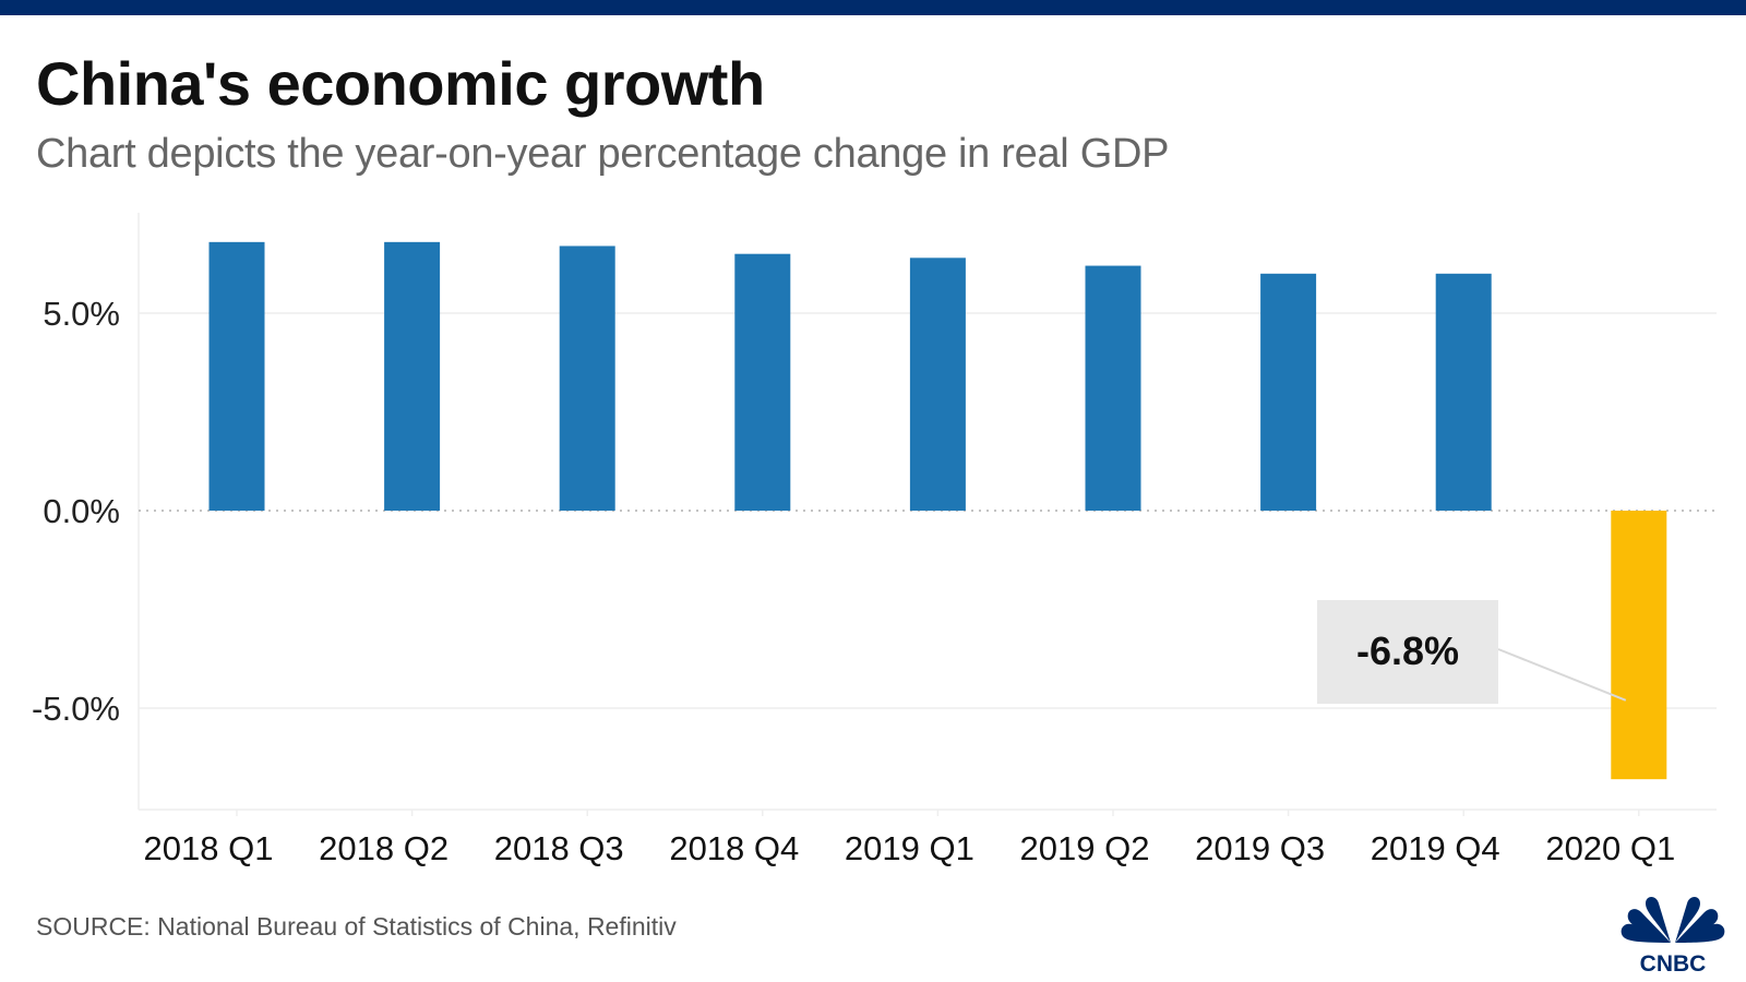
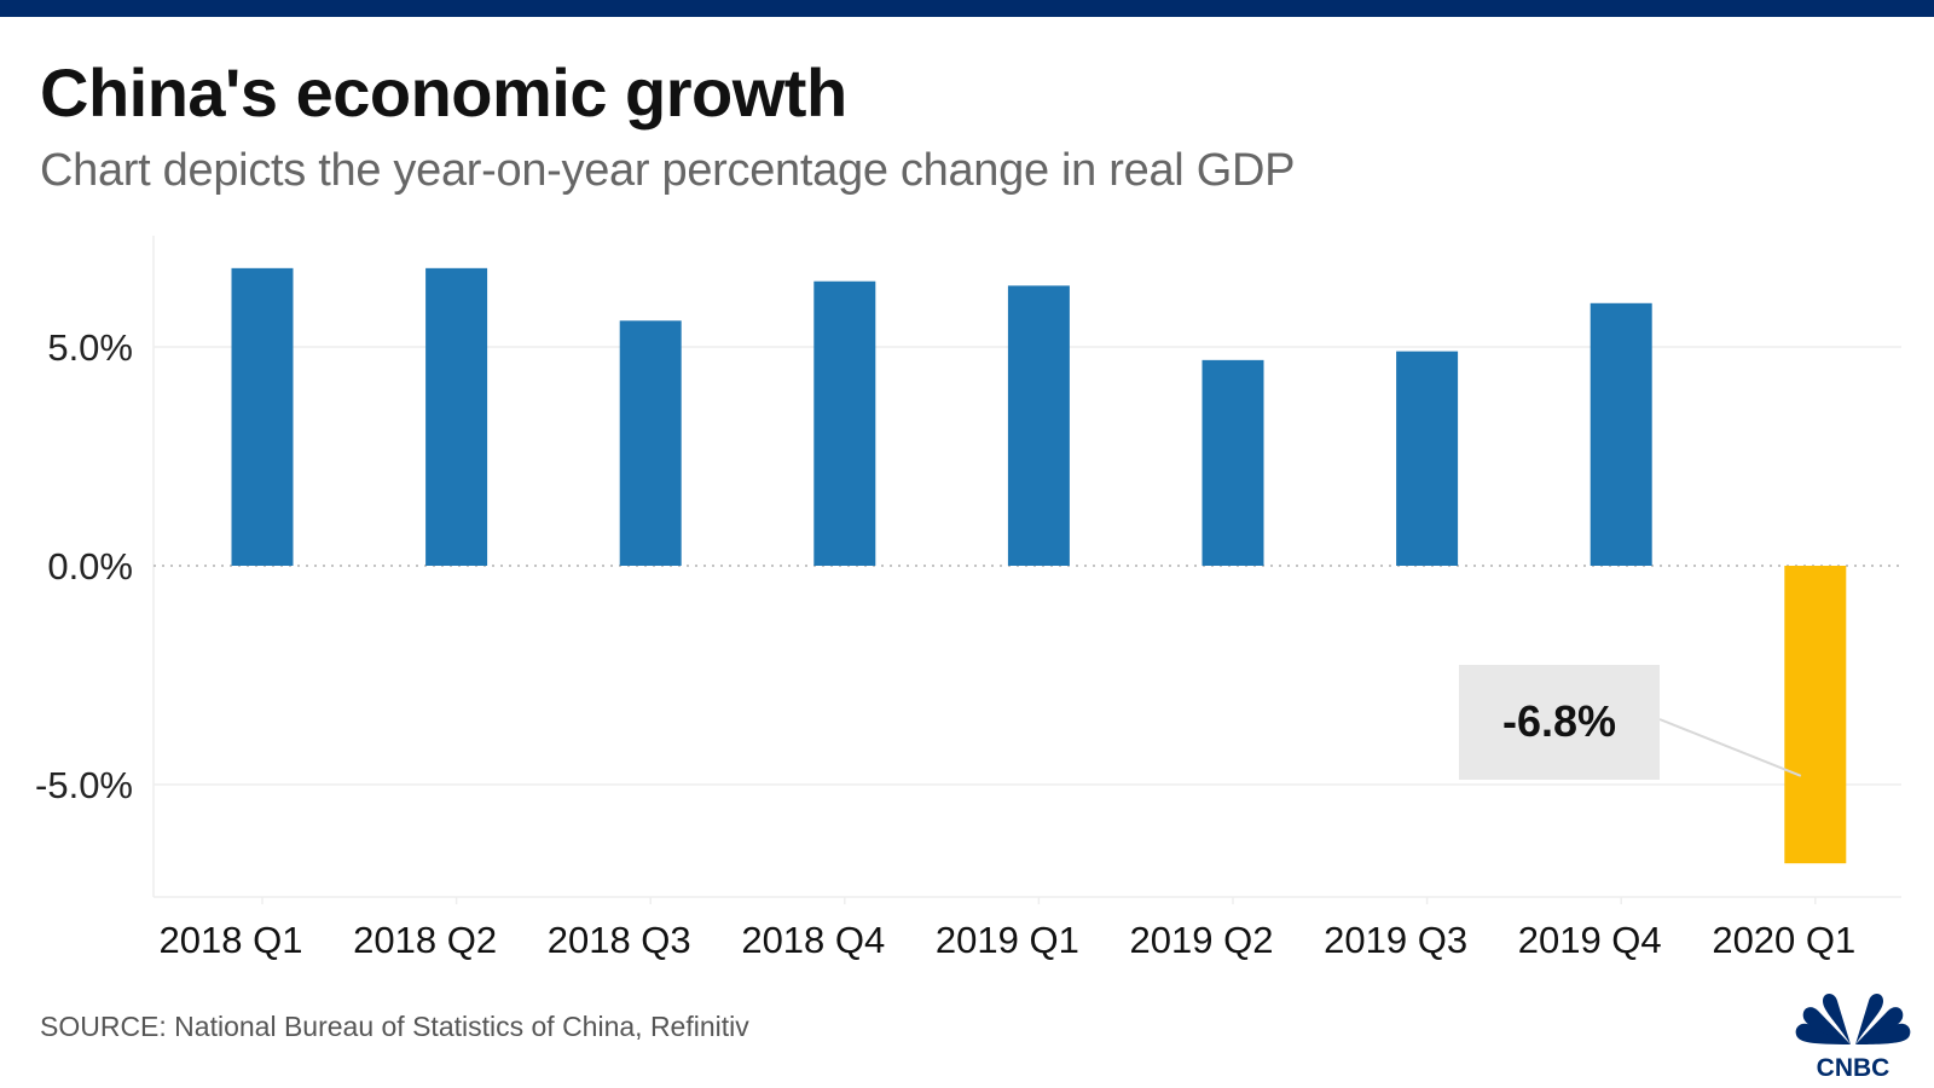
2018 Q3: 6.7% -> 5.6%
2019 Q2: 6.2% -> 4.7%
2019 Q3: 6.0% -> 4.9%
